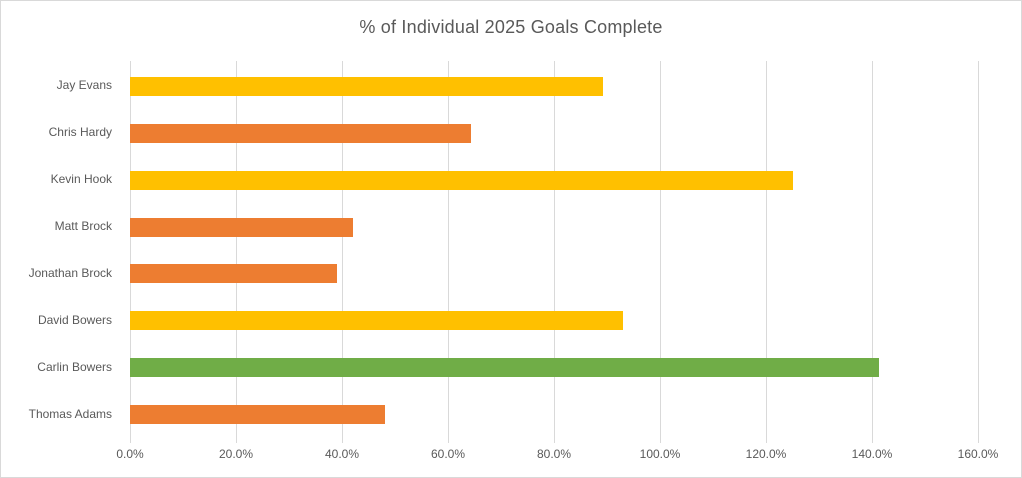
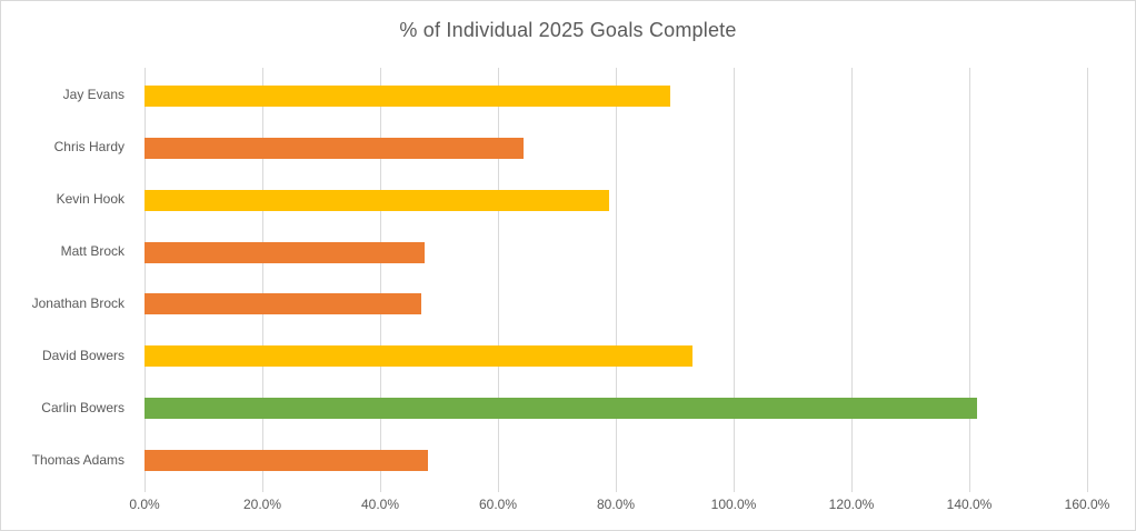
Kevin Hook: 125% -> 79%
Matt Brock: 42% -> 48%
Jonathan Brock: 39% -> 47%
